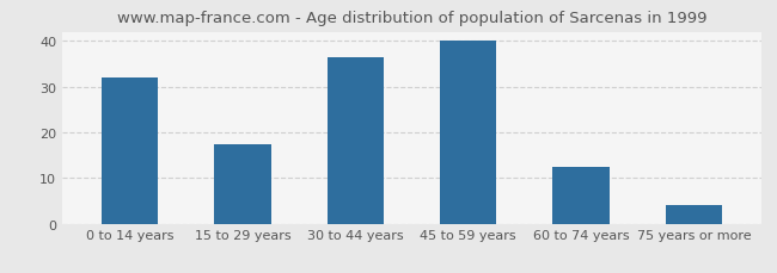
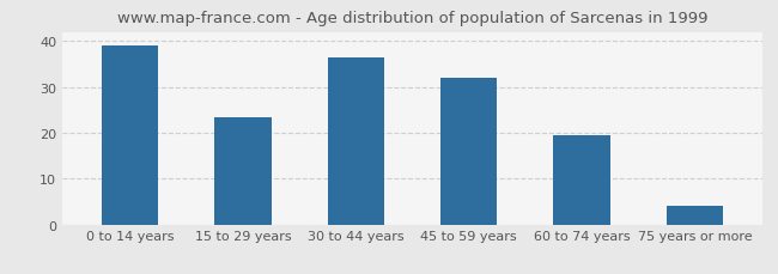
0 to 14 years: 32.0 -> 39.0
15 to 29 years: 17.5 -> 23.5
45 to 59 years: 40.0 -> 32.0
60 to 74 years: 12.5 -> 19.5
